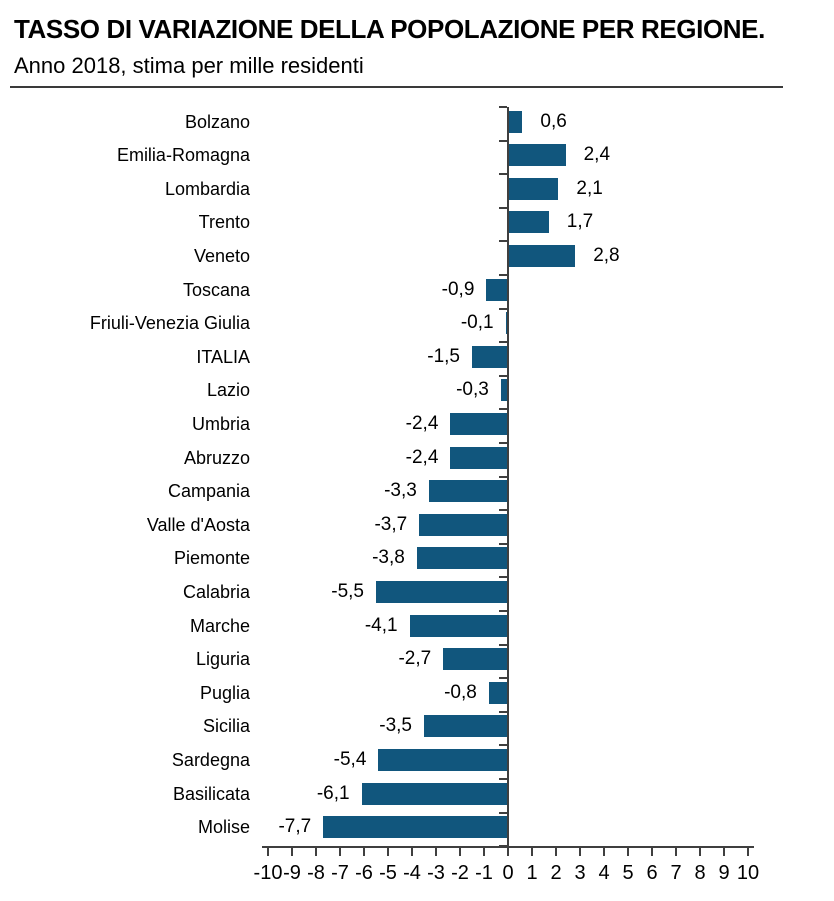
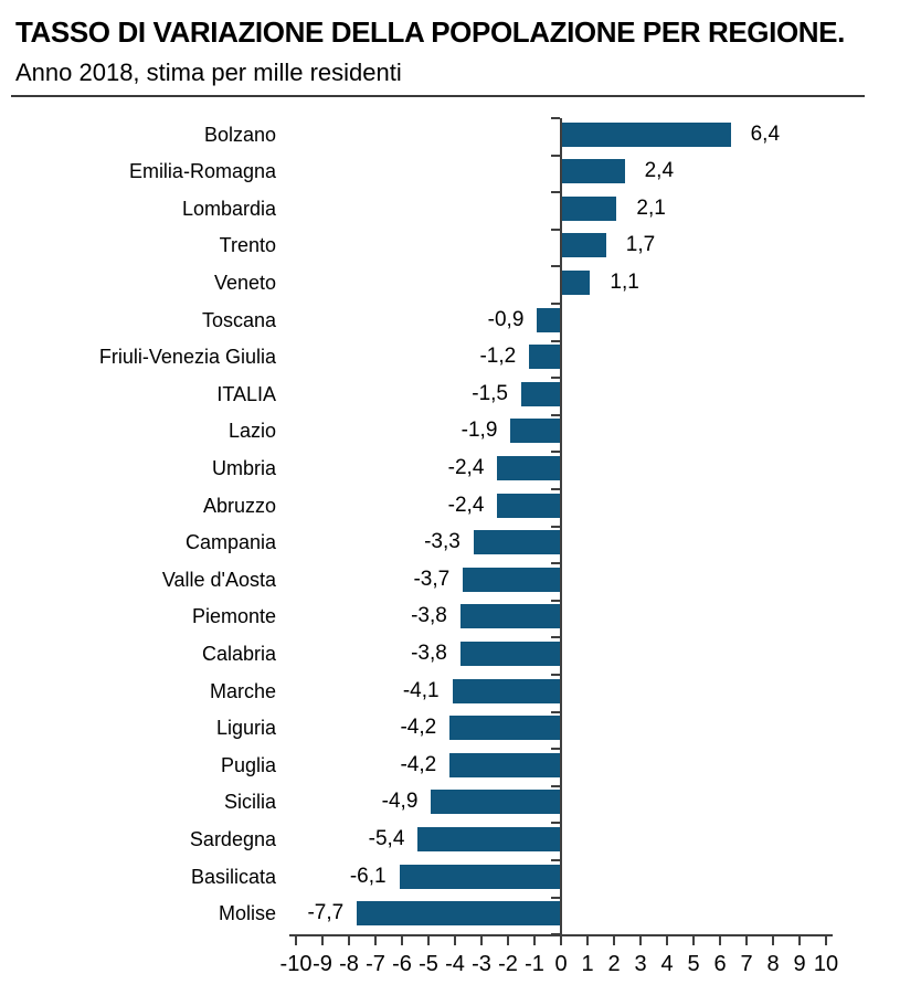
Bolzano: 0,6 -> 6,4
Veneto: 2,8 -> 1,1
Friuli-Venezia Giulia: -0,1 -> -1,2
Lazio: -0,3 -> -1,9
Calabria: -5,5 -> -3,8
Liguria: -2,7 -> -4,2
Puglia: -0,8 -> -4,2
Sicilia: -3,5 -> -4,9
